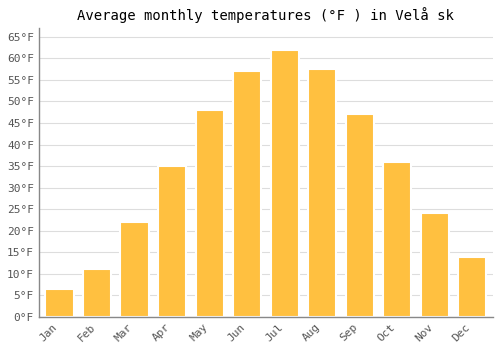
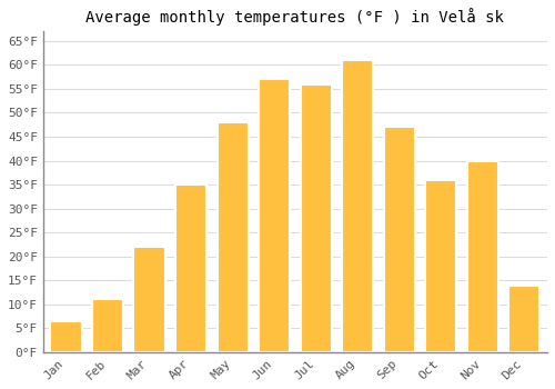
Jul: 62.0°F -> 56.0°F
Aug: 57.5°F -> 61.0°F
Nov: 24.0°F -> 40.0°F
